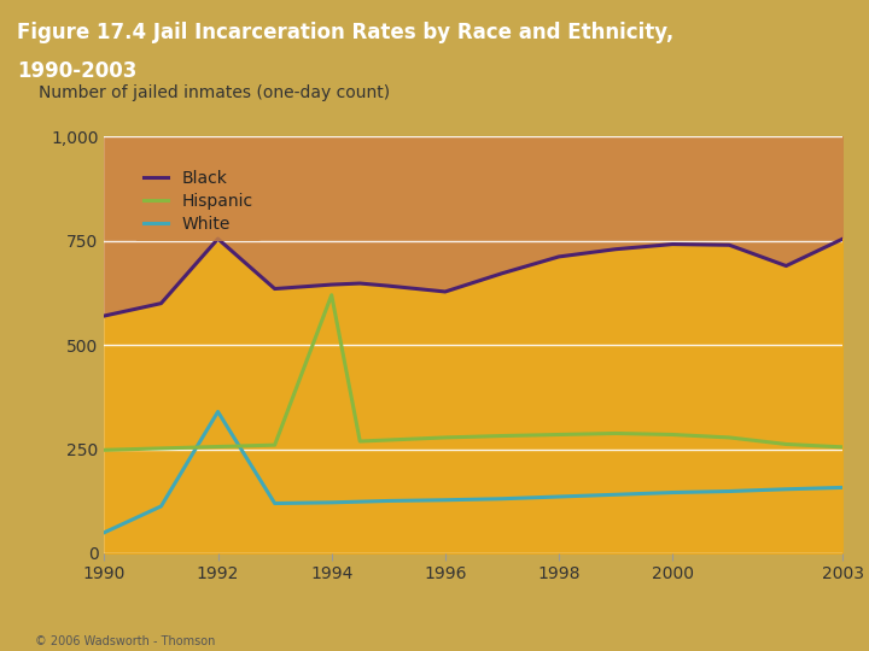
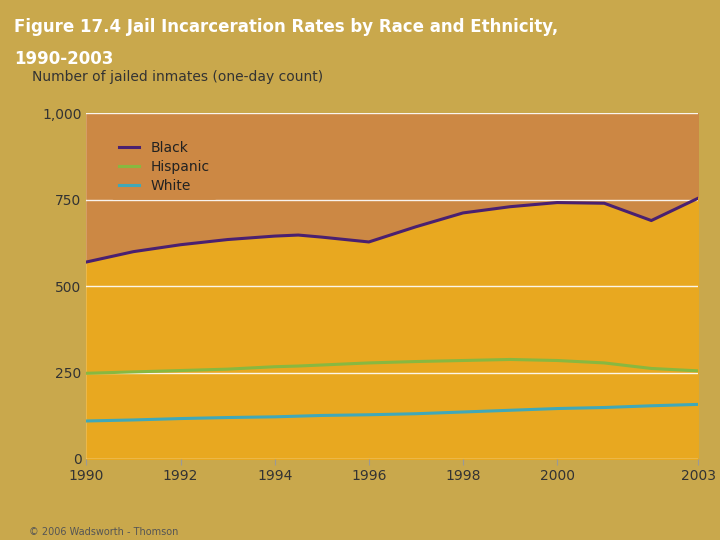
White/1990: 50 -> 110
Black/1992: 755 -> 620
White/1992: 340 -> 117
Hispanic/1994: 620 -> 267
